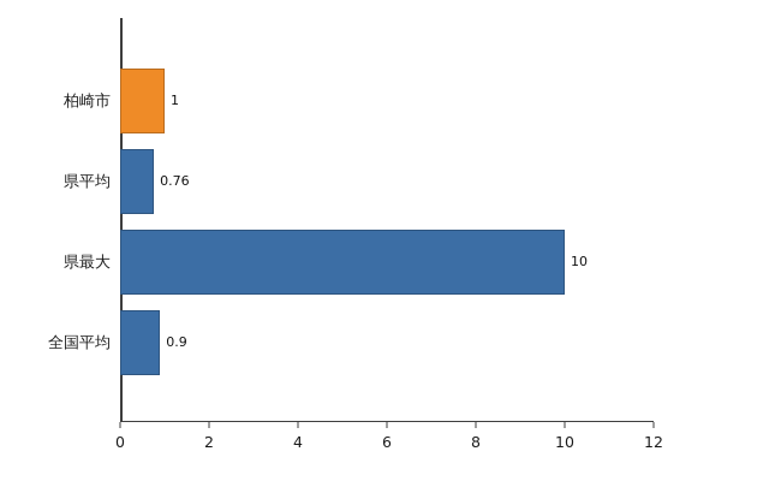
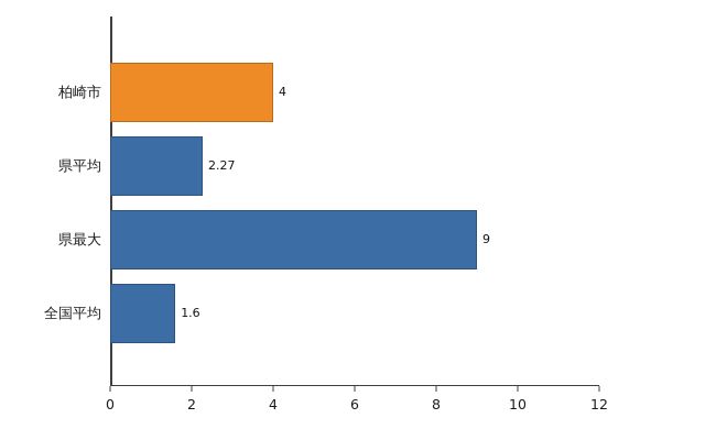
柏崎市: 1 -> 4
県平均: 0.76 -> 2.27
県最大: 10 -> 9
全国平均: 0.9 -> 1.6
